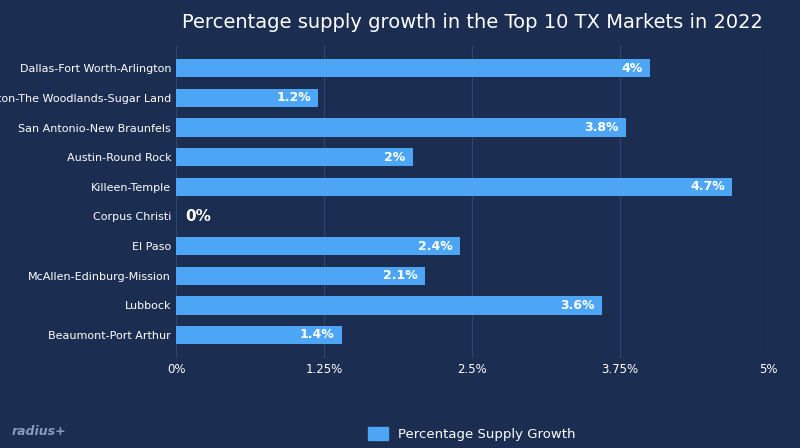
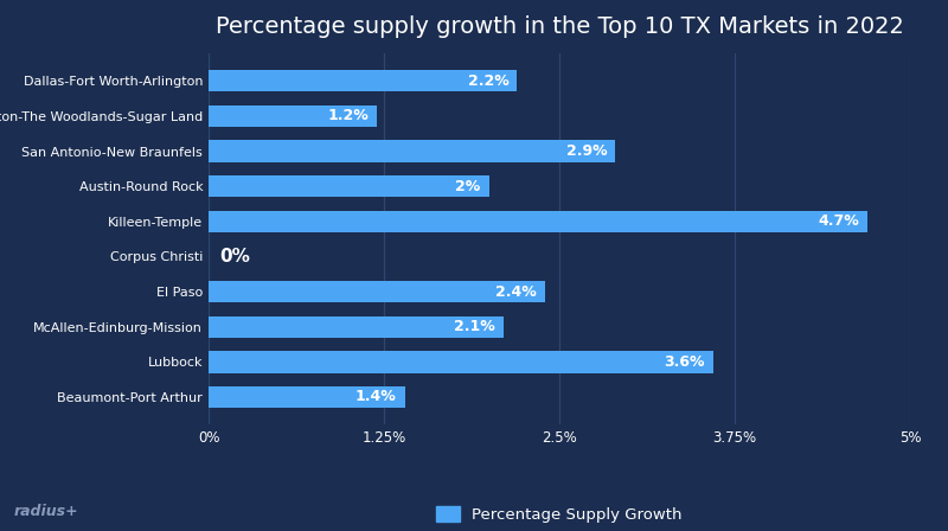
Dallas-Fort Worth-Arlington: 4% -> 2.2%
San Antonio-New Braunfels: 3.8% -> 2.9%
